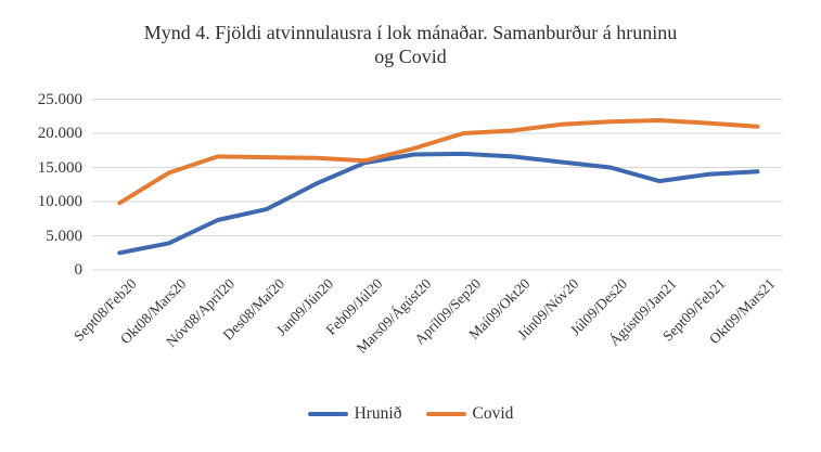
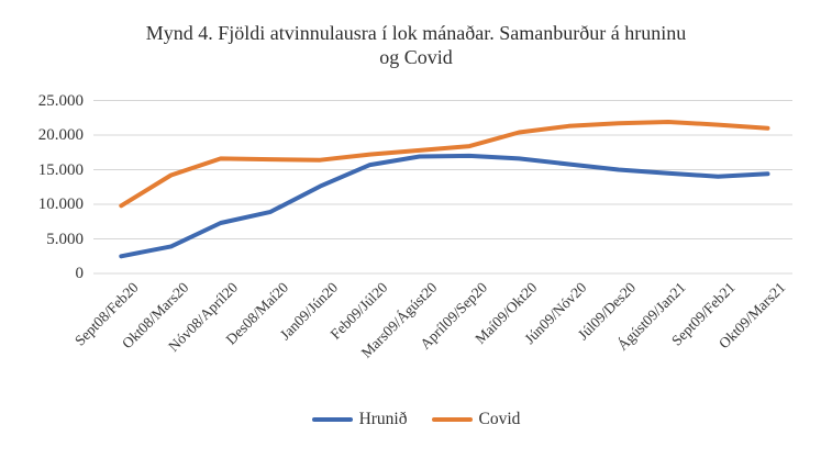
Covid/Feb09/Júl20: 16000 -> 17000
Covid/Apríl09/Sep20: 20000 -> 18000
Hrunið/Ágúst09/Jan21: 13000 -> 14000
